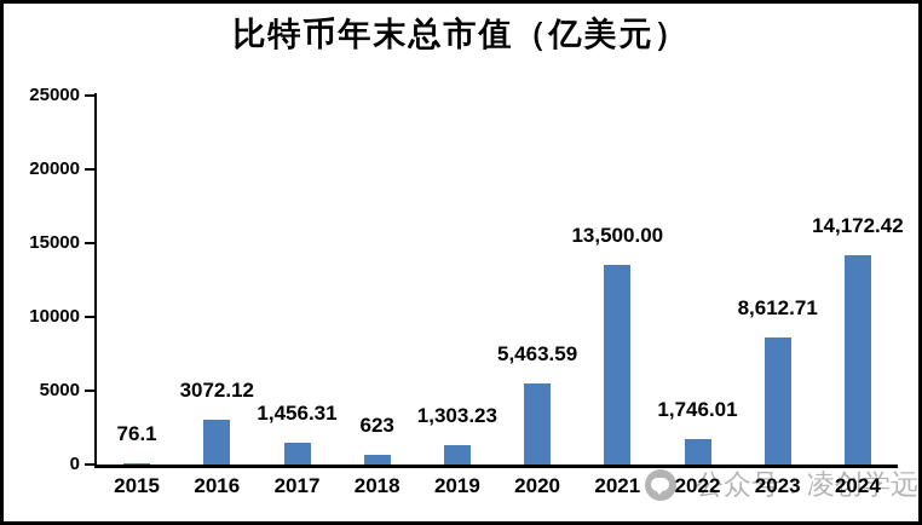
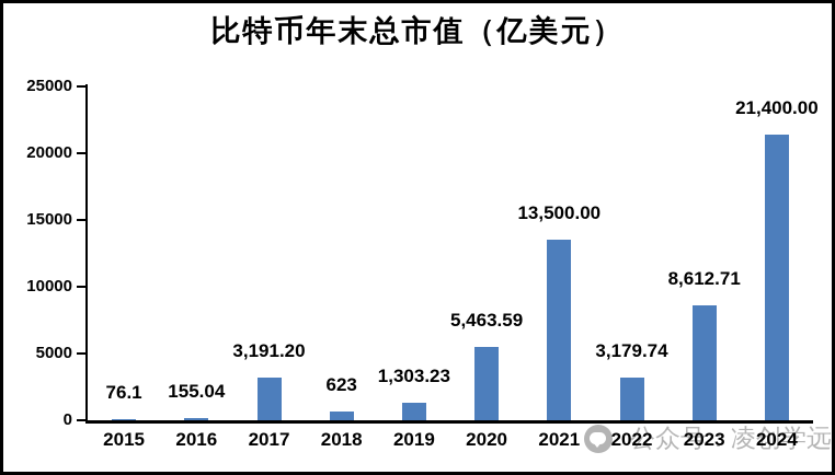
2016: 3072.12 -> 155.04
2017: 1,456.31 -> 3,191.20
2022: 1,746.01 -> 3,179.74
2024: 14,172.42 -> 21,400.00
